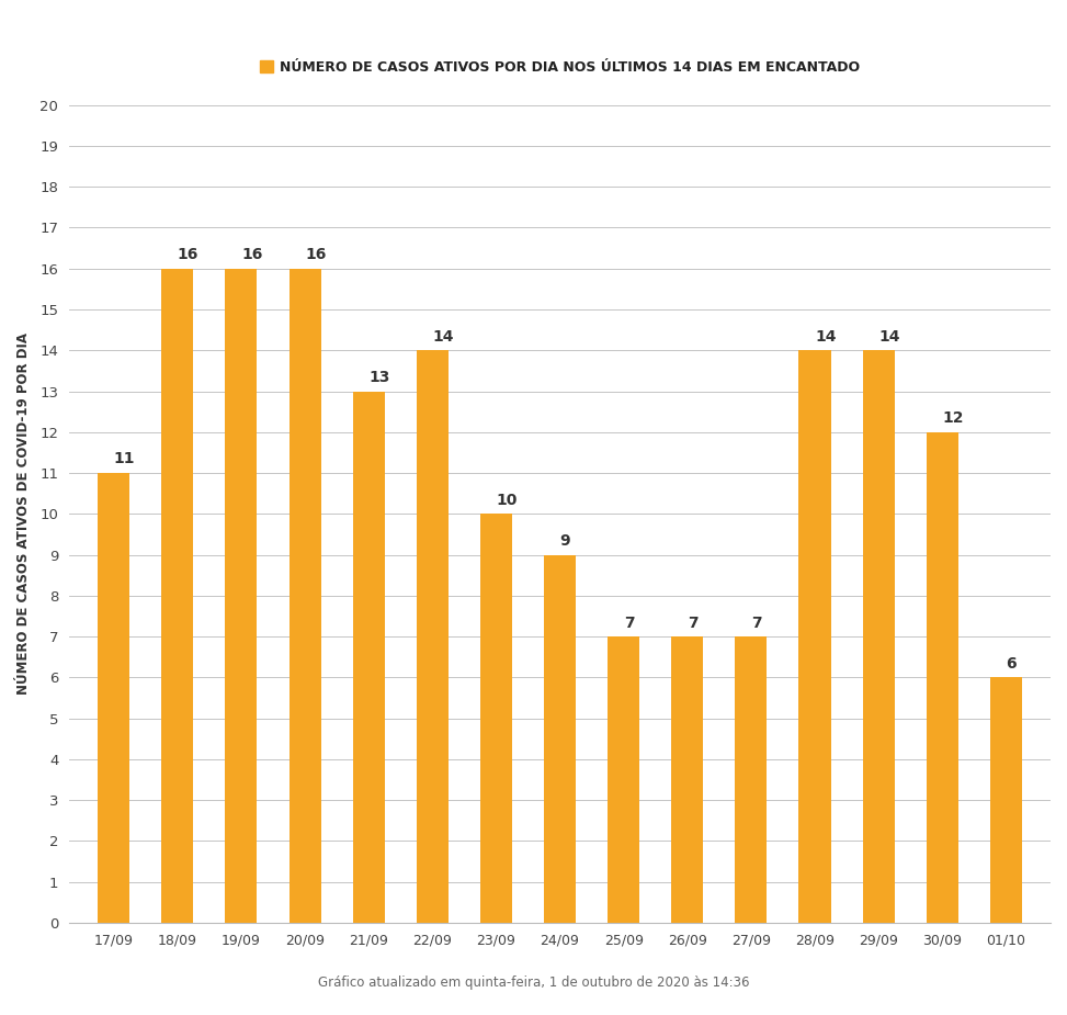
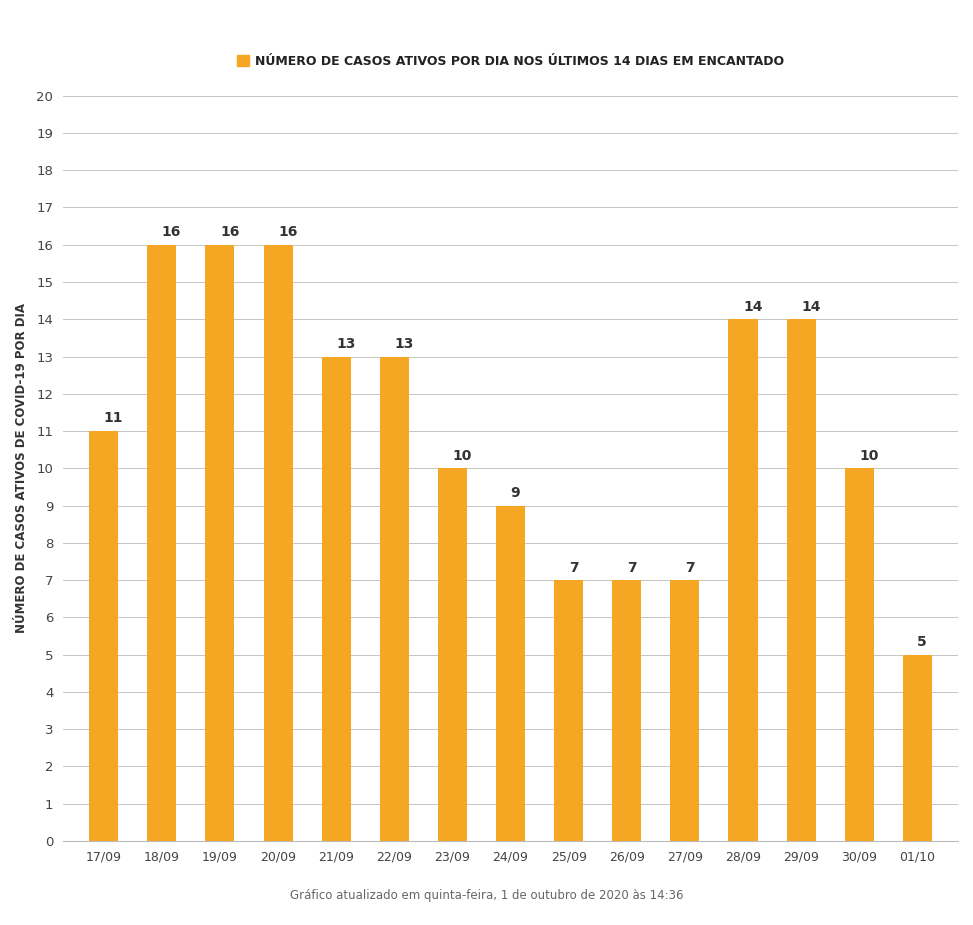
22/09: 14 -> 13
30/09: 12 -> 10
01/10: 6 -> 5
